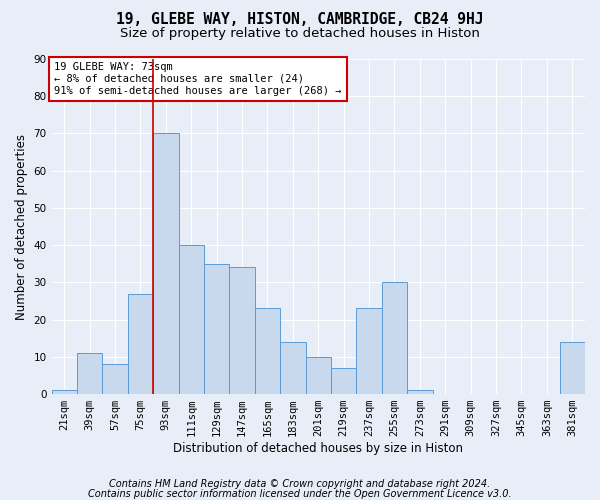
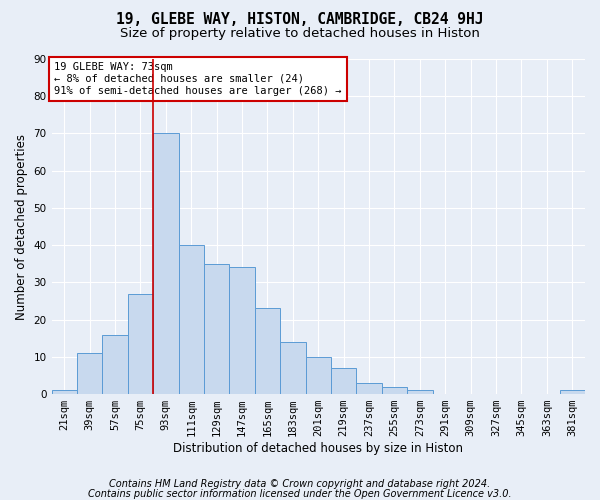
57sqm: 8 -> 16
237sqm: 23 -> 3
255sqm: 30 -> 2
381sqm: 14 -> 1
